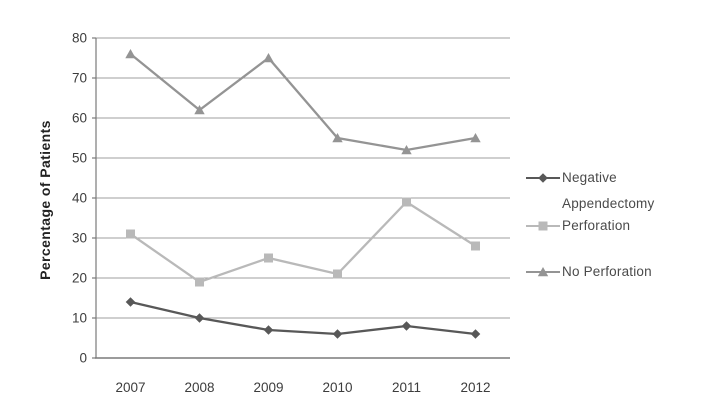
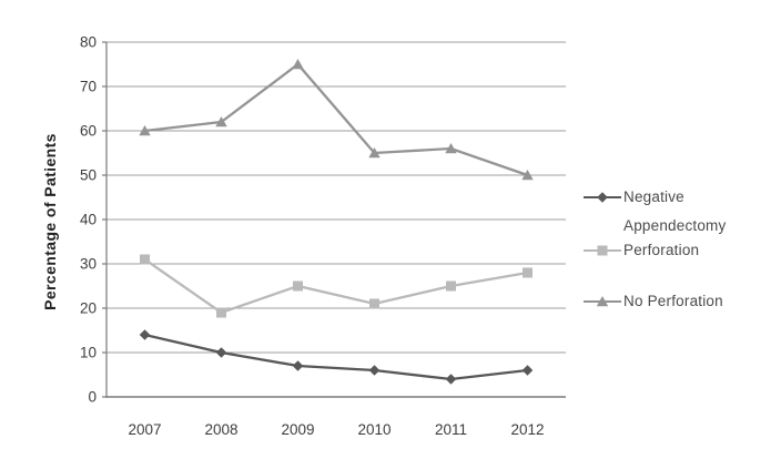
No Perforation/2007: 76 -> 60
Negative Appendectomy/2011: 8 -> 4
Perforation/2011: 39 -> 25
No Perforation/2011: 52 -> 56
No Perforation/2012: 55 -> 50
